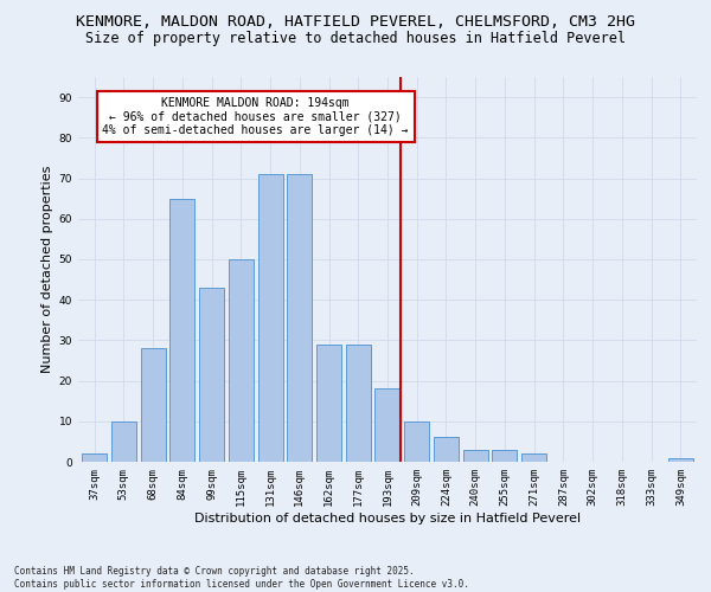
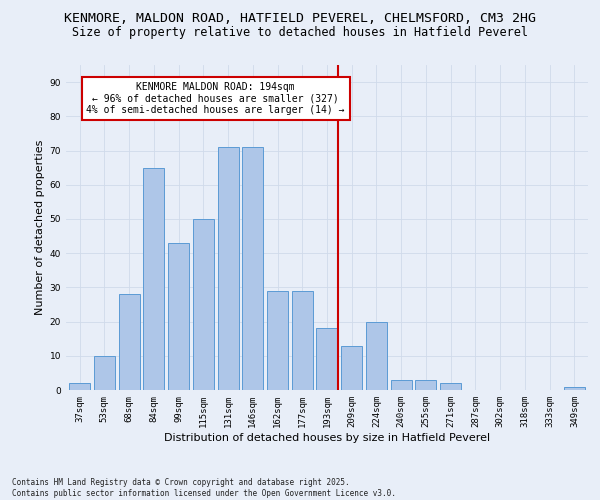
209sqm: 10 -> 13
224sqm: 6 -> 20
